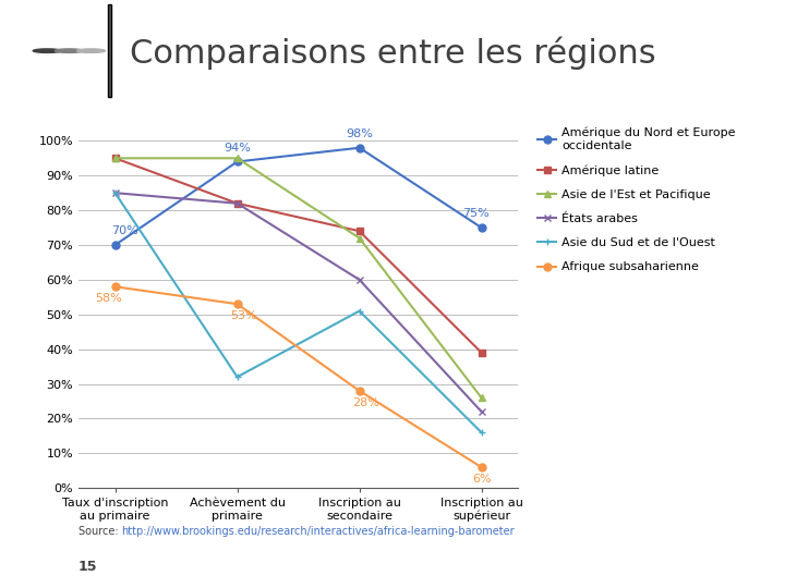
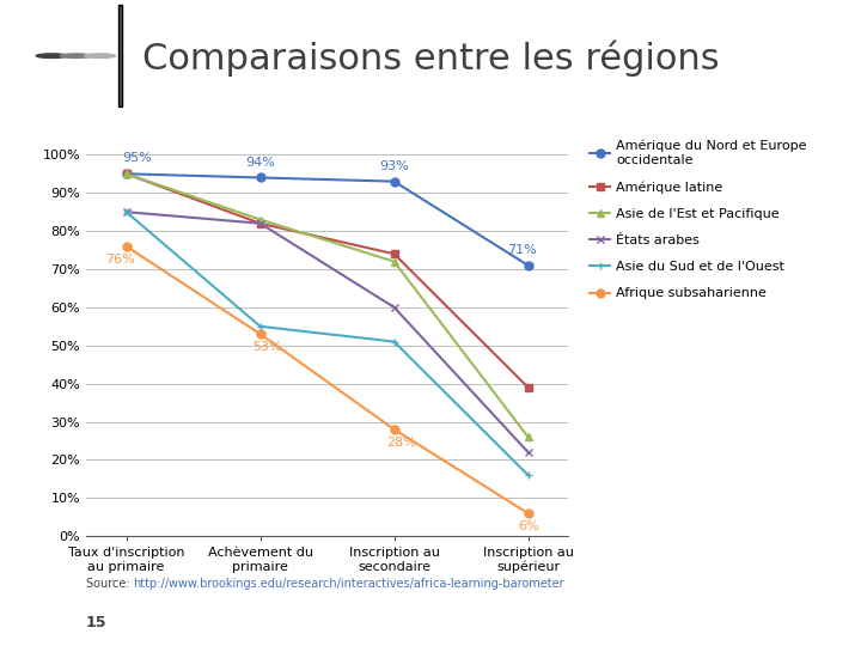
Amérique du Nord et Europe occidentale/Taux d'inscription au primaire: 70% -> 95%
Afrique subsaharienne/Taux d'inscription au primaire: 58% -> 76%
Asie de l'Est et Pacifique/Achèvement du primaire: 95% -> 83%
Asie du Sud et de l'Ouest/Achèvement du primaire: 32% -> 55%
Amérique du Nord et Europe occidentale/Inscription au secondaire: 98% -> 93%
Amérique du Nord et Europe occidentale/Inscription au supérieur: 75% -> 71%
